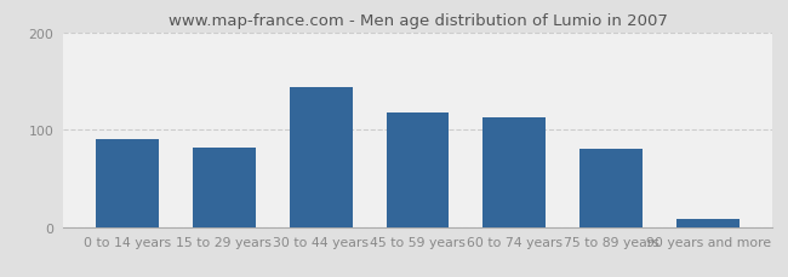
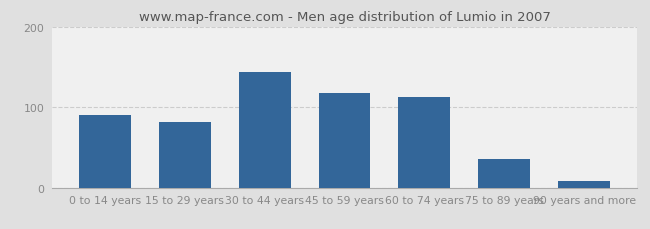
75 to 89 years: 80 -> 35
